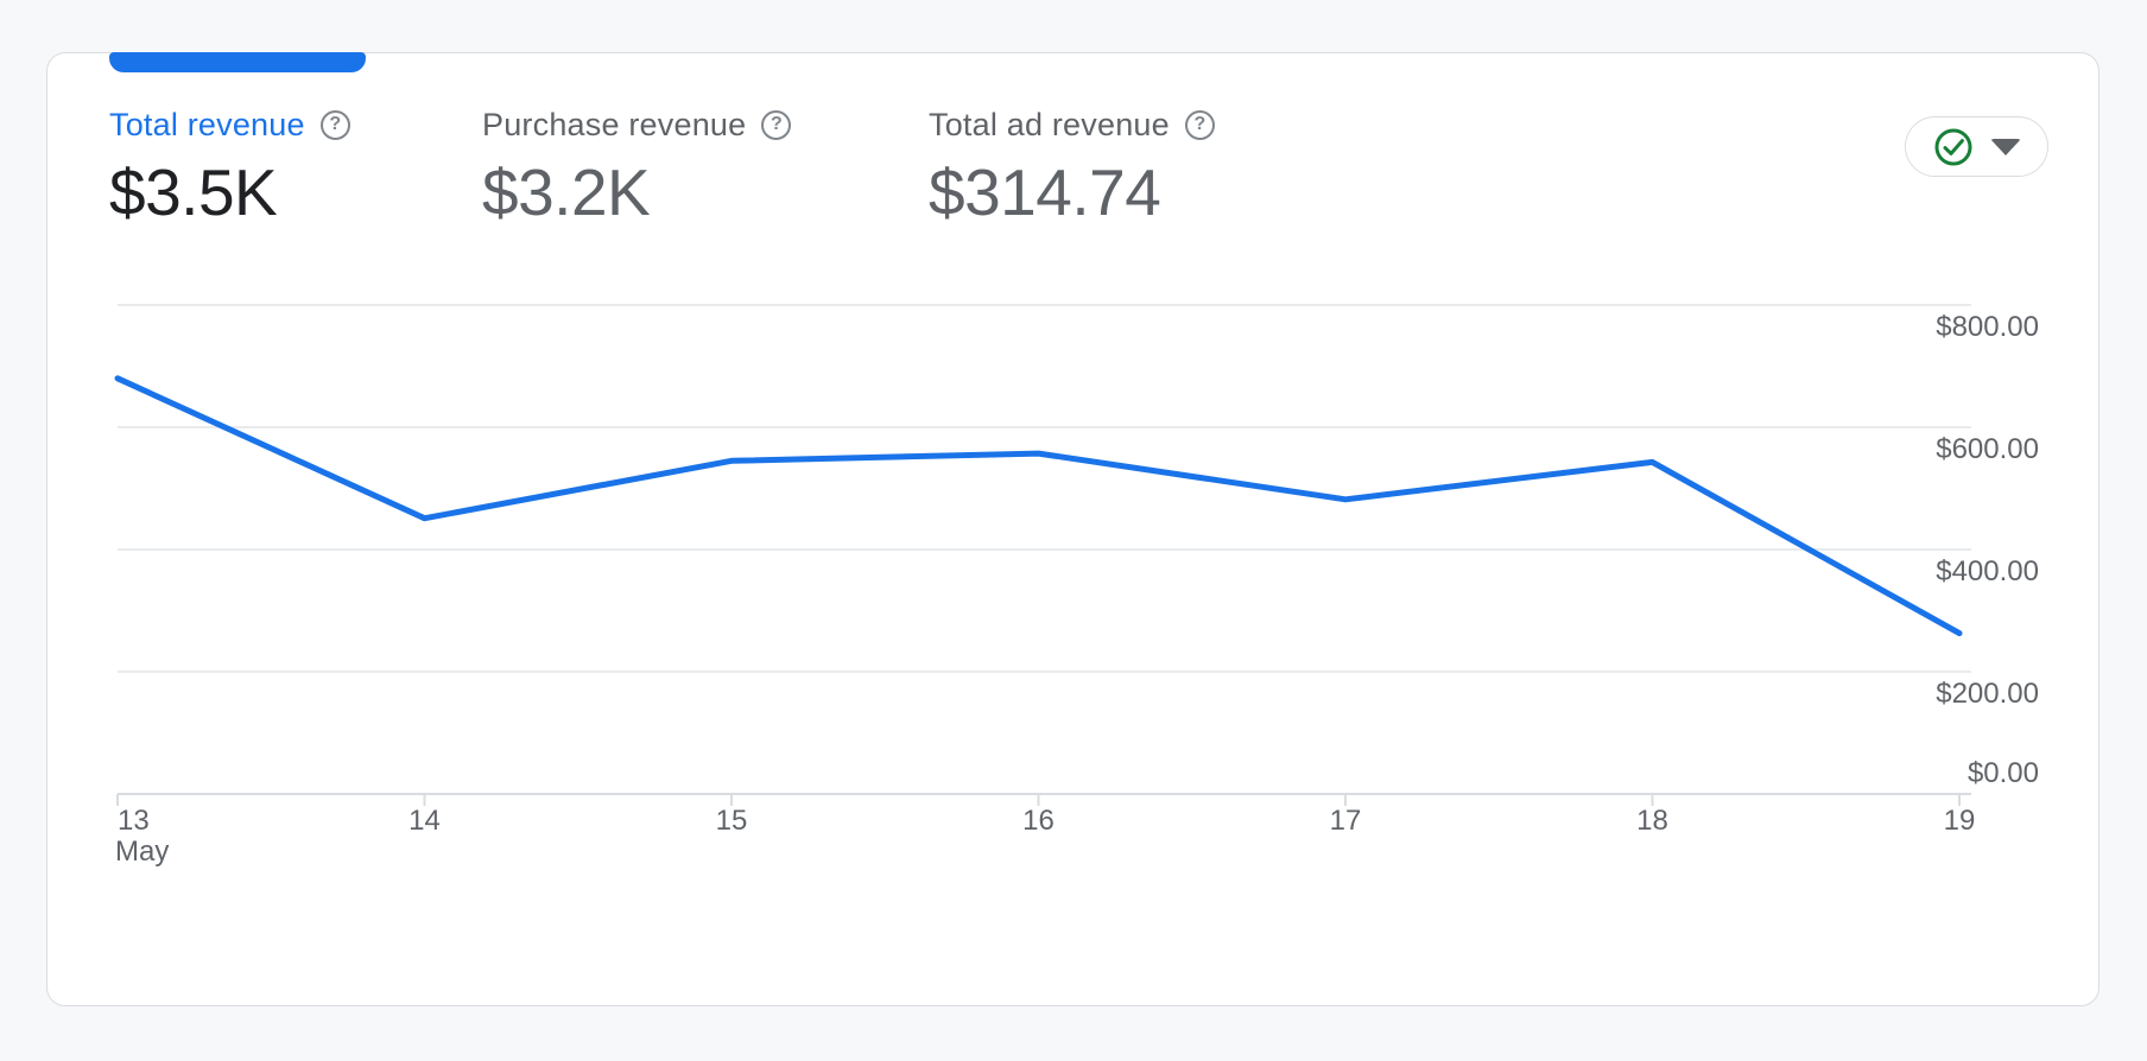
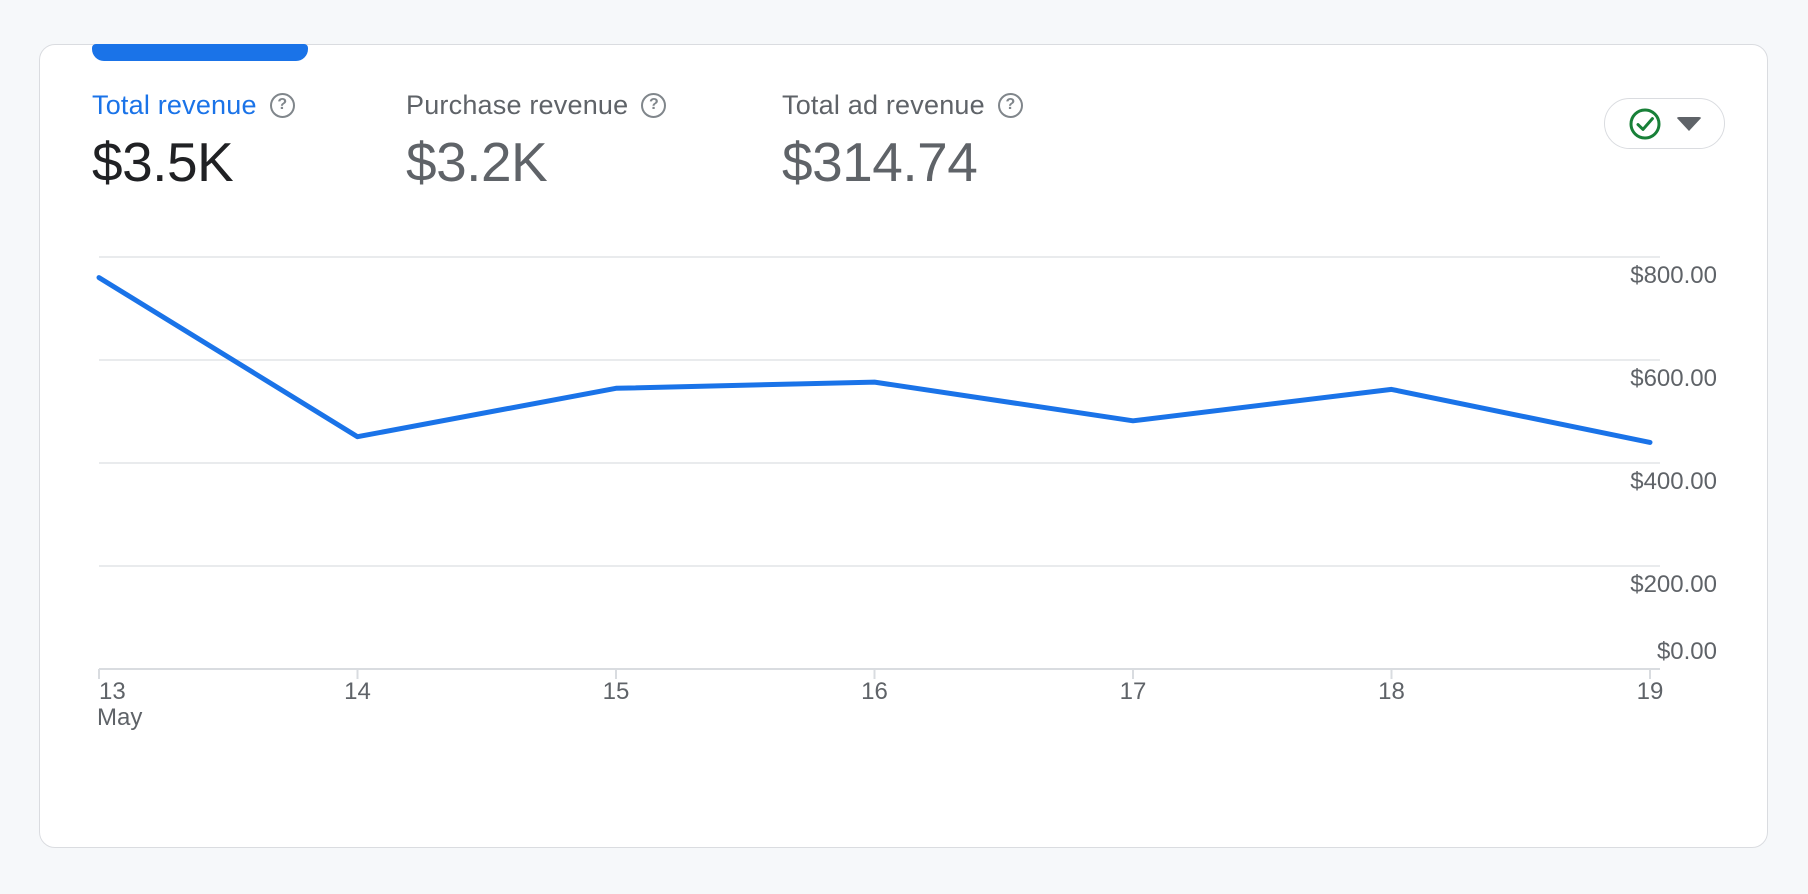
13: $680 -> $760
19: $260 -> $440
